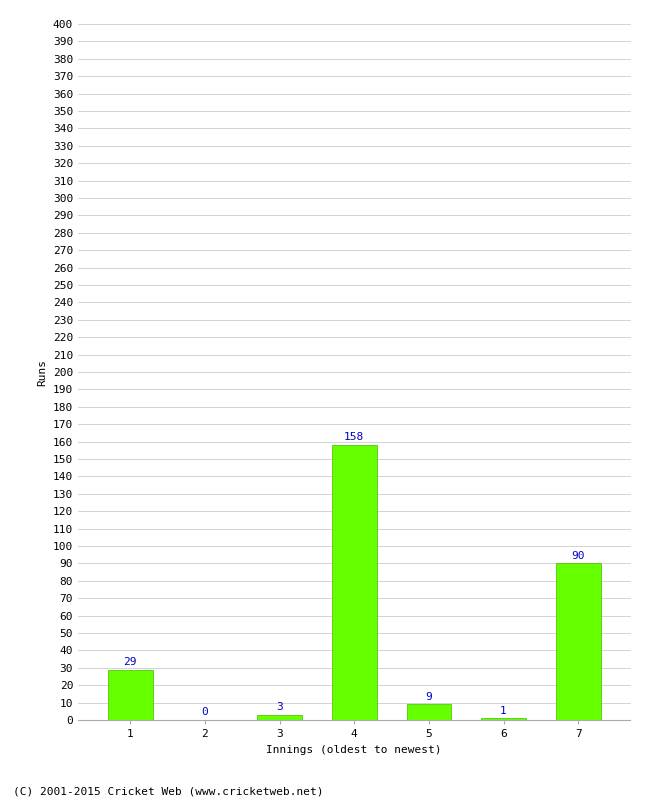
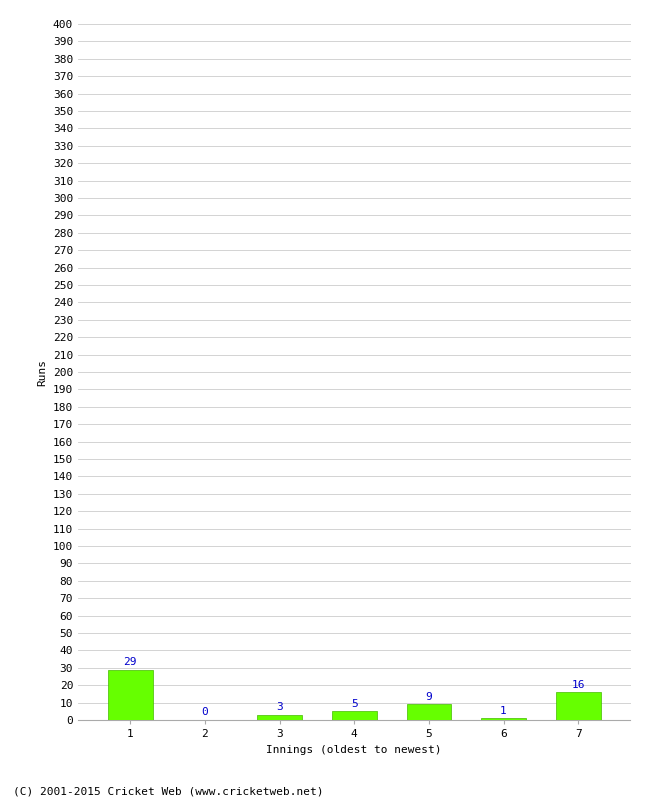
4: 158 -> 5
7: 90 -> 16
